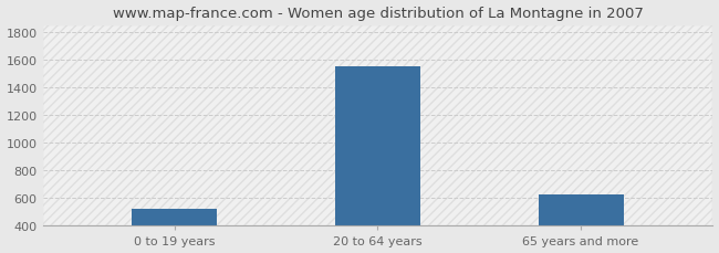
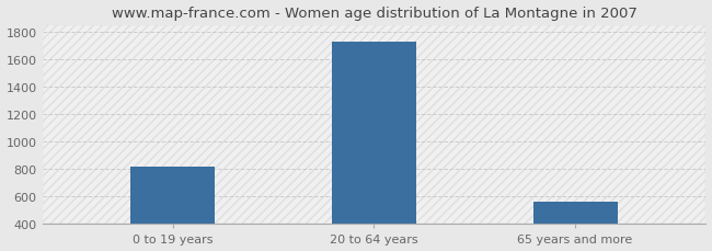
0 to 19 years: 520 -> 820
20 to 64 years: 1550 -> 1730
65 years and more: 630 -> 560
